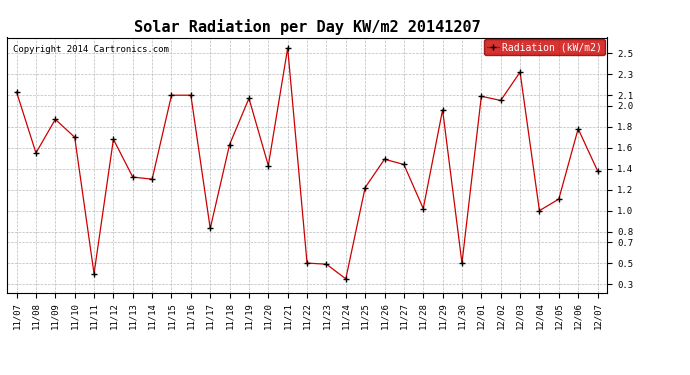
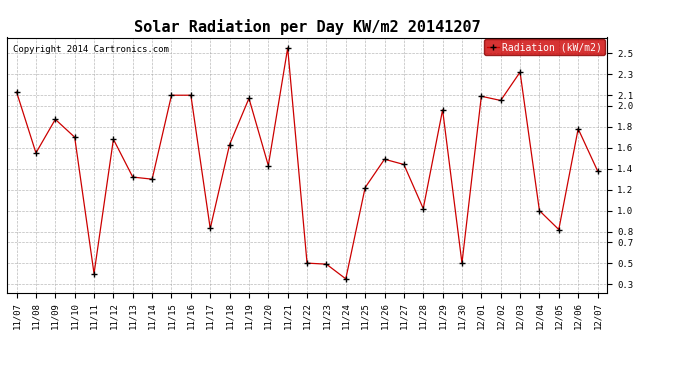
12/05: 1.11 -> 0.82
